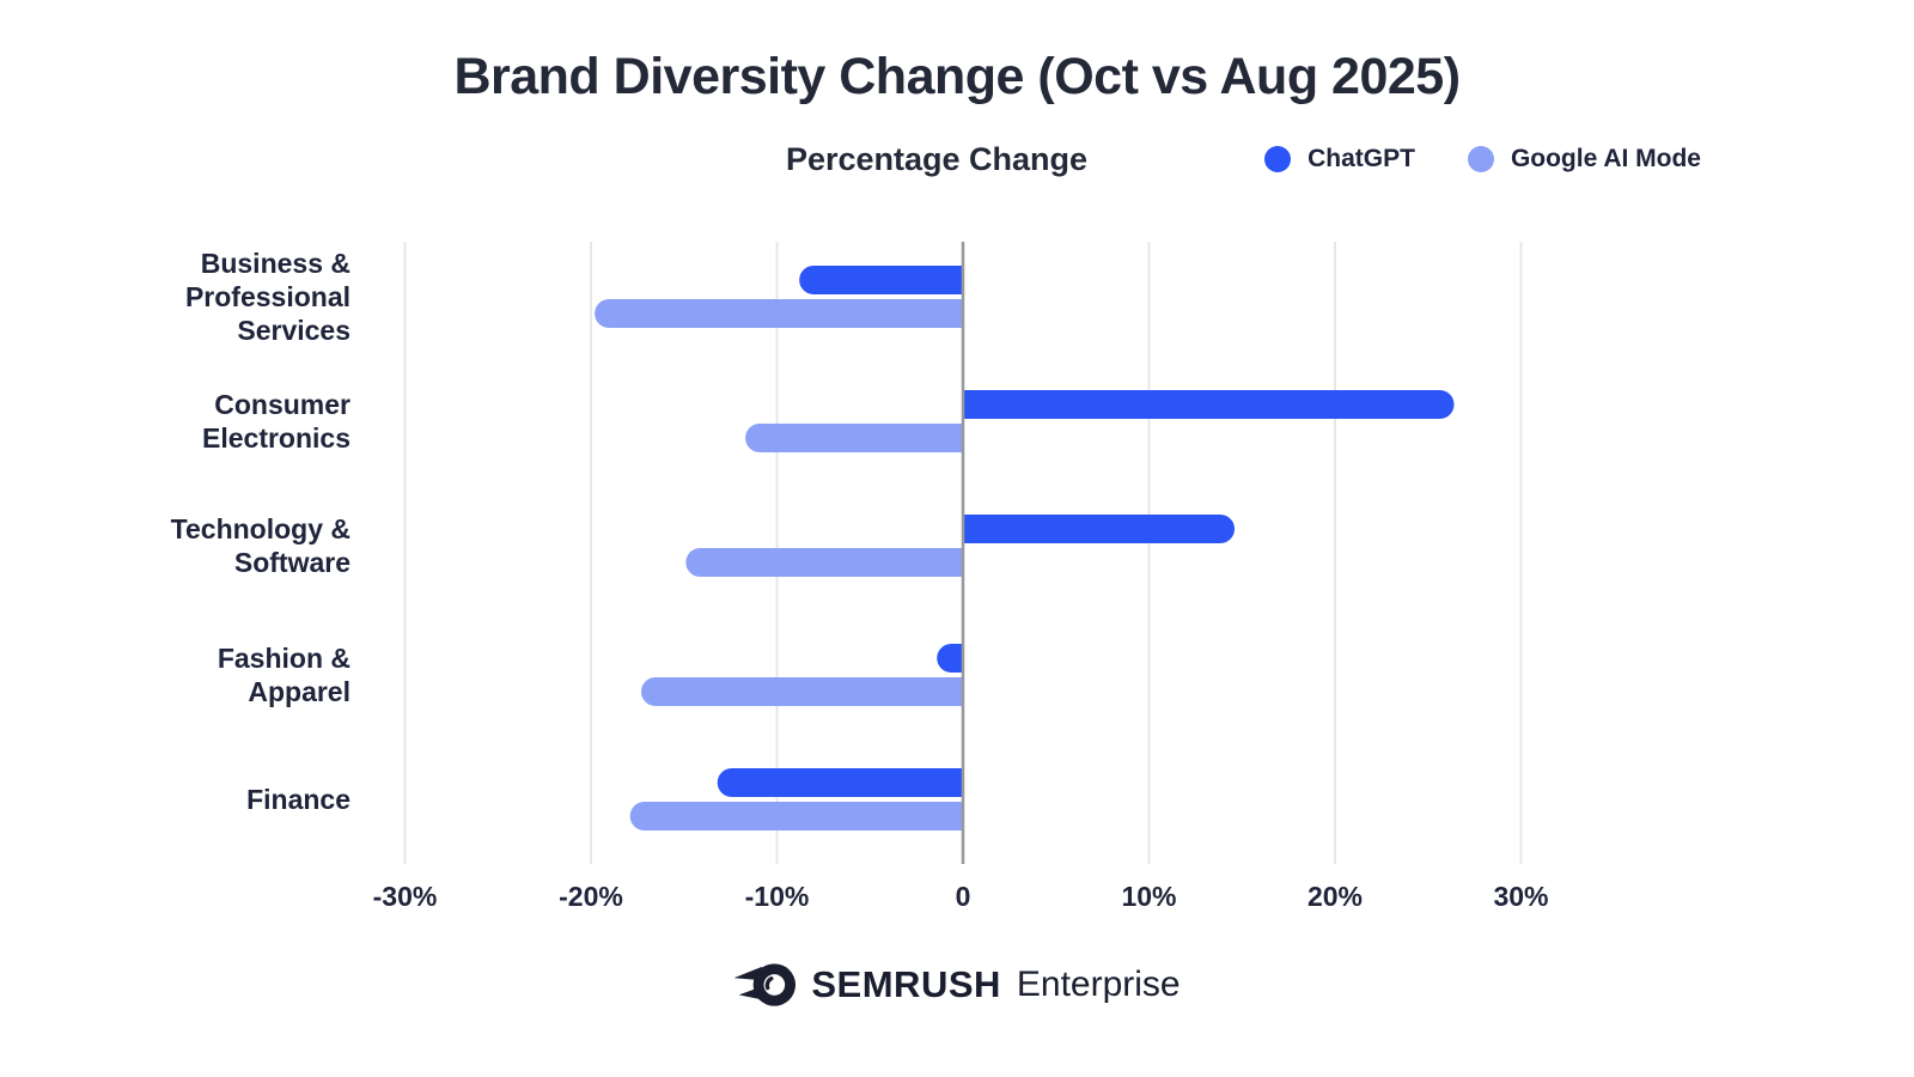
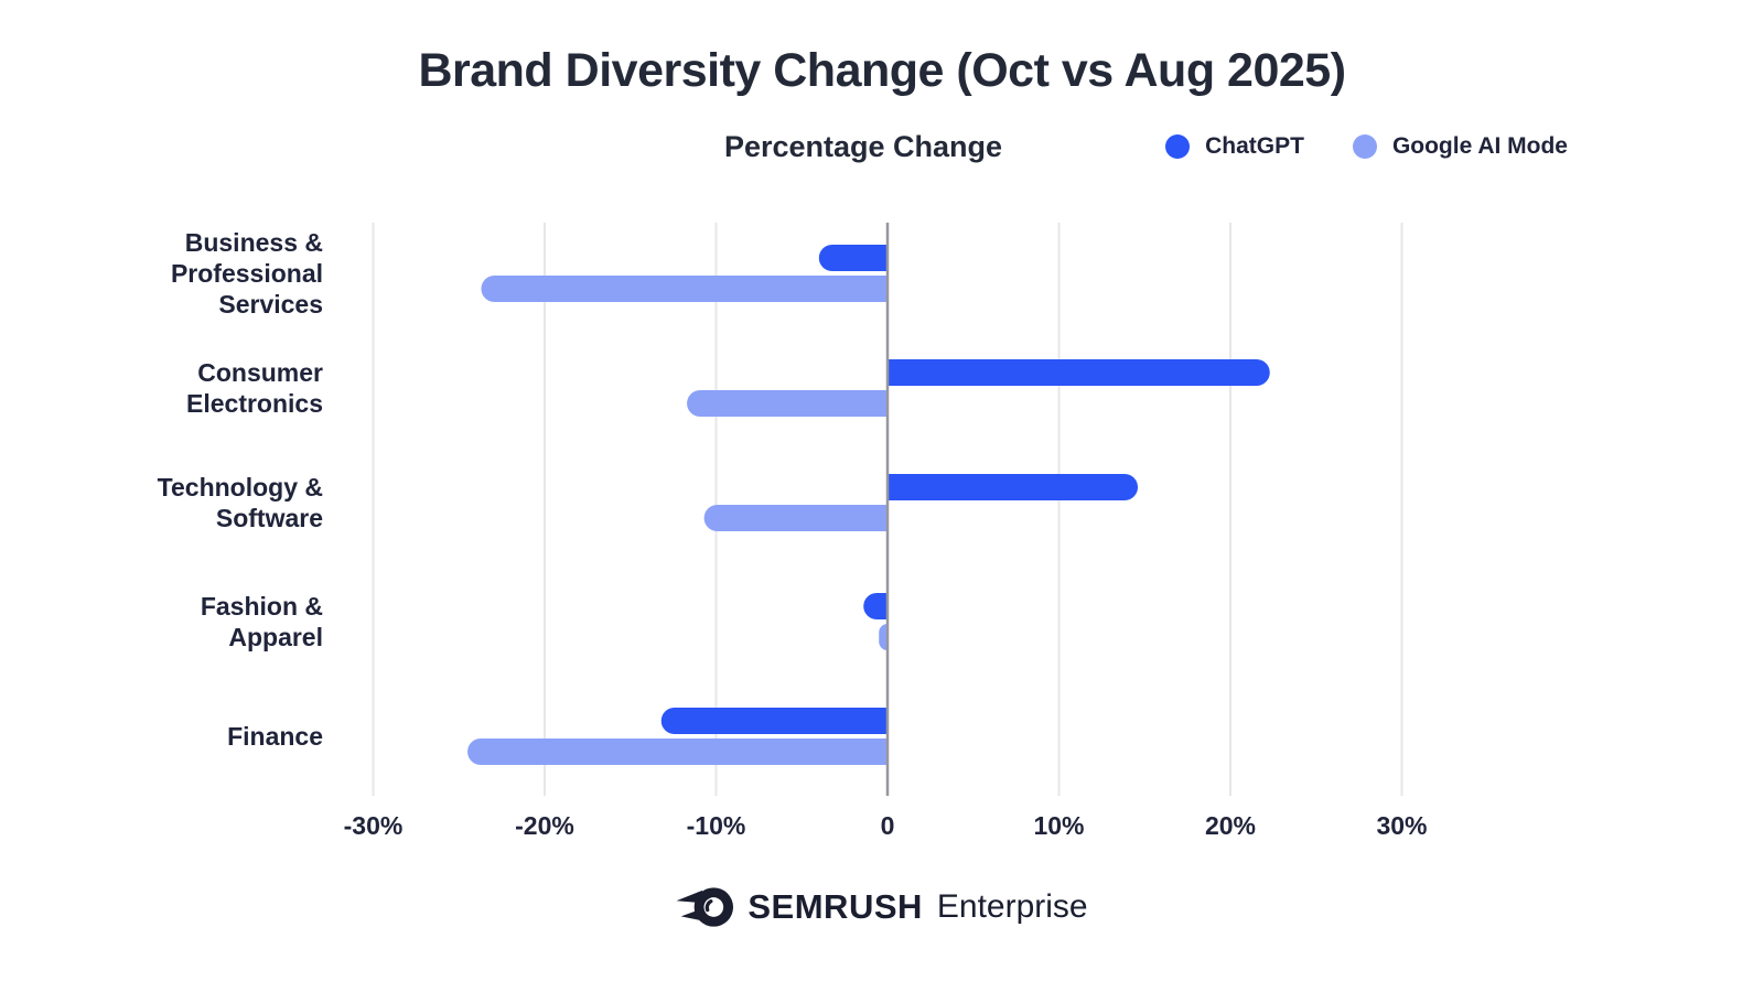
ChatGPT/Business & Professional Services: -8.8% -> -4.0%
Google AI Mode/Business & Professional Services: -19.8% -> -23.7%
ChatGPT/Consumer Electronics: 26.4% -> 22.3%
Google AI Mode/Technology & Software: -14.9% -> -10.7%
Google AI Mode/Fashion & Apparel: -17.3% -> -0.5%
Google AI Mode/Finance: -17.9% -> -24.5%
